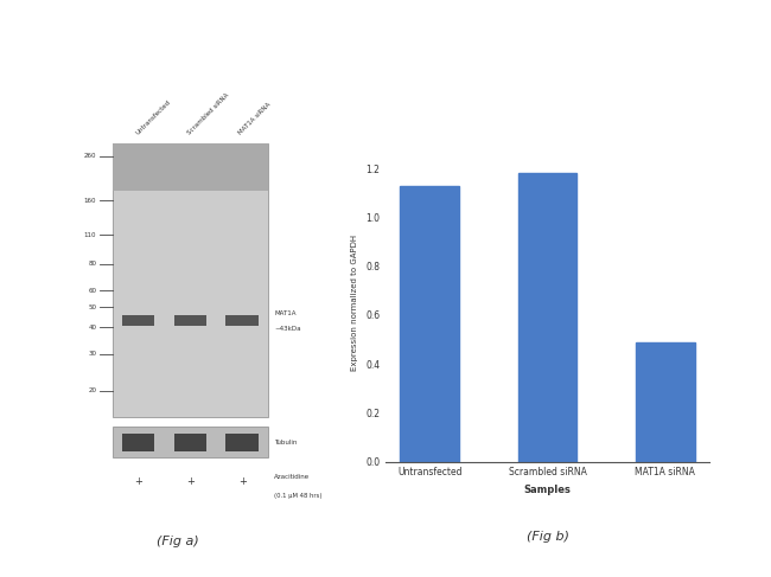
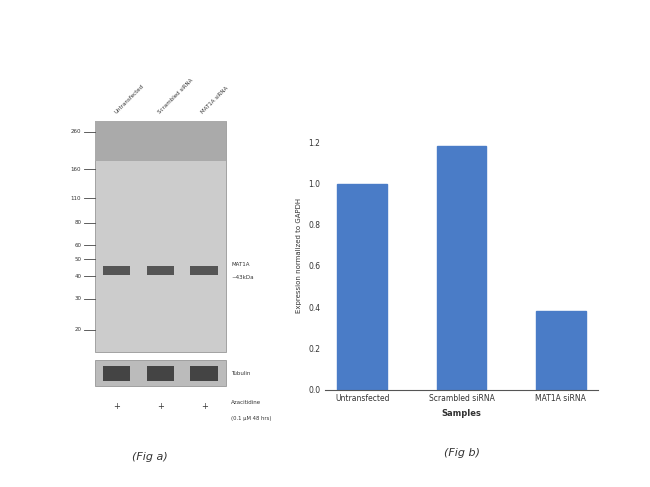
Untransfected: 1.13 -> 1.00
MAT1A siRNA: 0.49 -> 0.38
